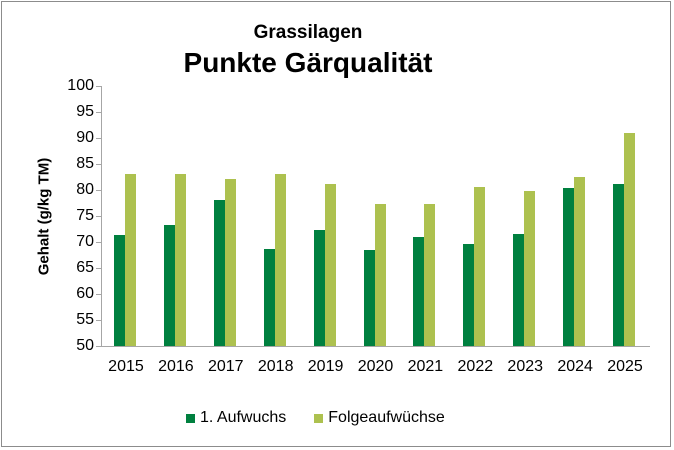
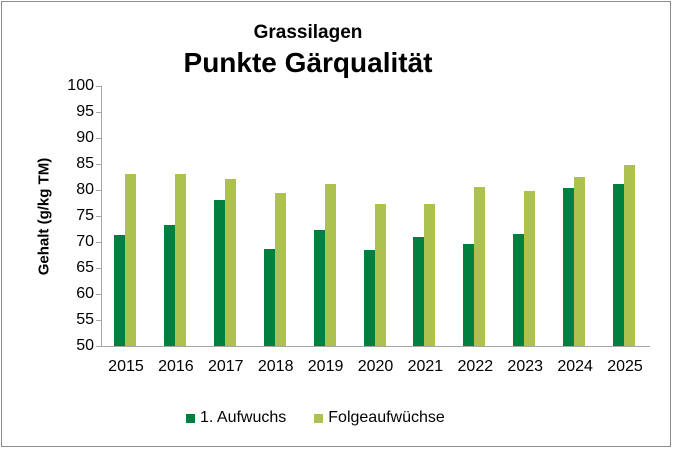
Folgeaufwüchse/2018: 83 -> 79
Folgeaufwüchse/2025: 91 -> 85
